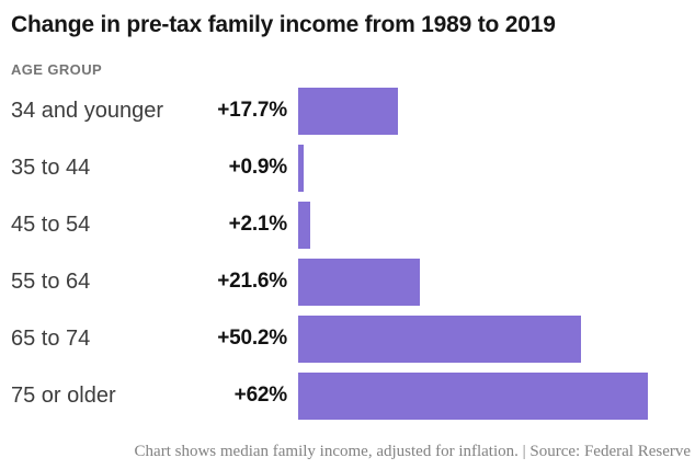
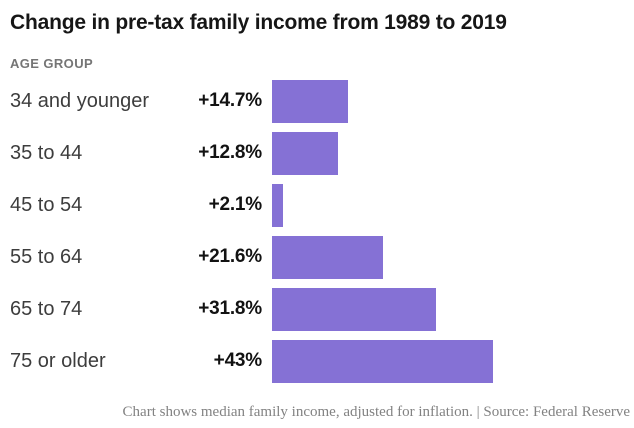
34 and younger: +17.7% -> +14.7%
35 to 44: +0.9% -> +12.8%
65 to 74: +50.2% -> +31.8%
75 or older: +62% -> +43%
